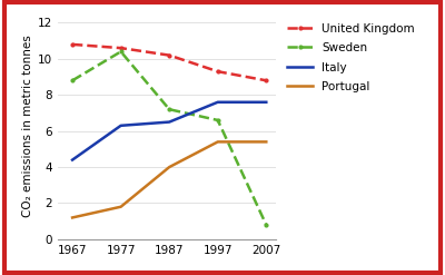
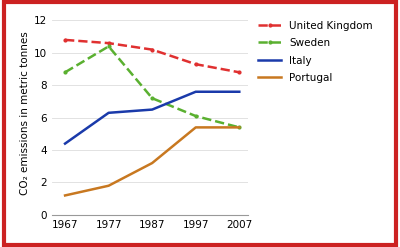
Portugal/1987: 4.0 -> 3.2
Sweden/1997: 6.6 -> 6.1
Sweden/2007: 0.8 -> 5.4
